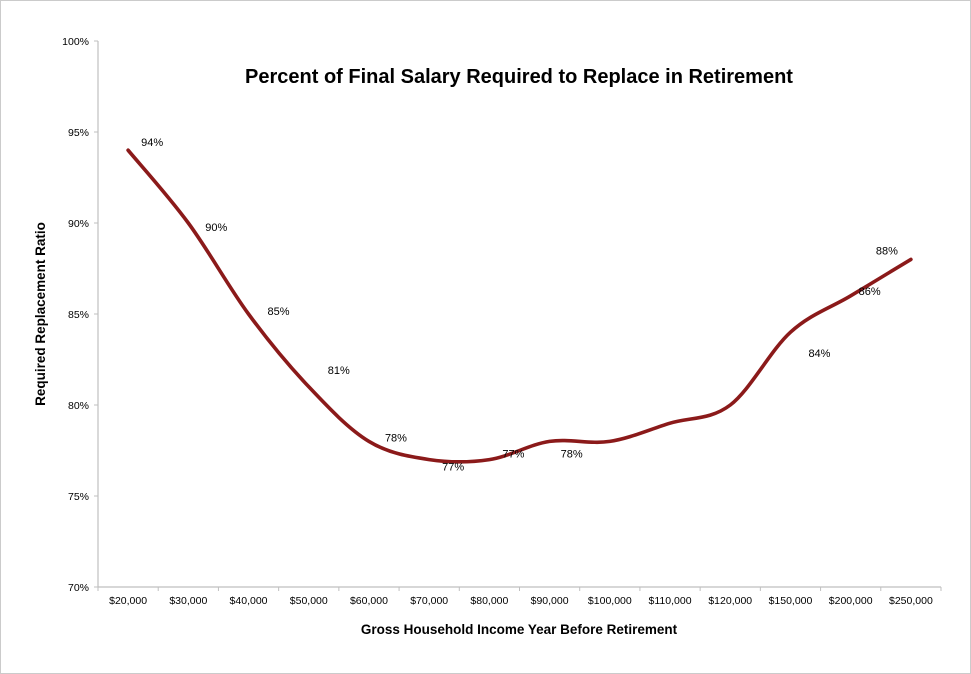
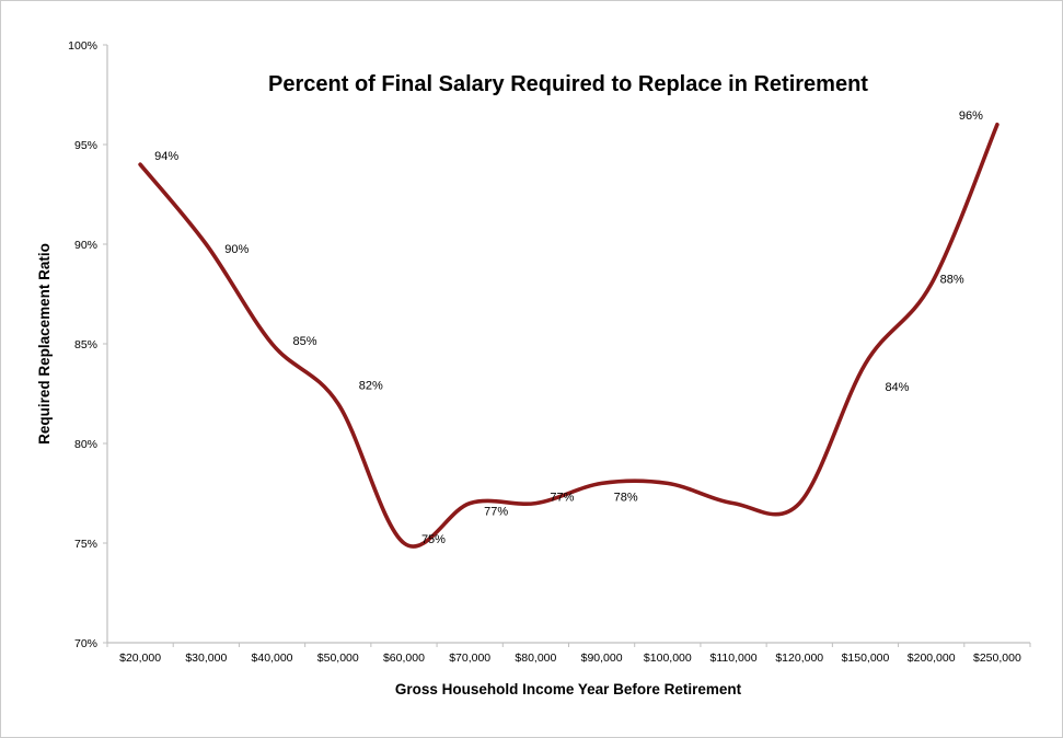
$50,000: 81% -> 82%
$60,000: 78% -> 75%
$110,000: 79% -> 77%
$120,000: 80% -> 77%
$200,000: 86% -> 88%
$250,000: 88% -> 96%
